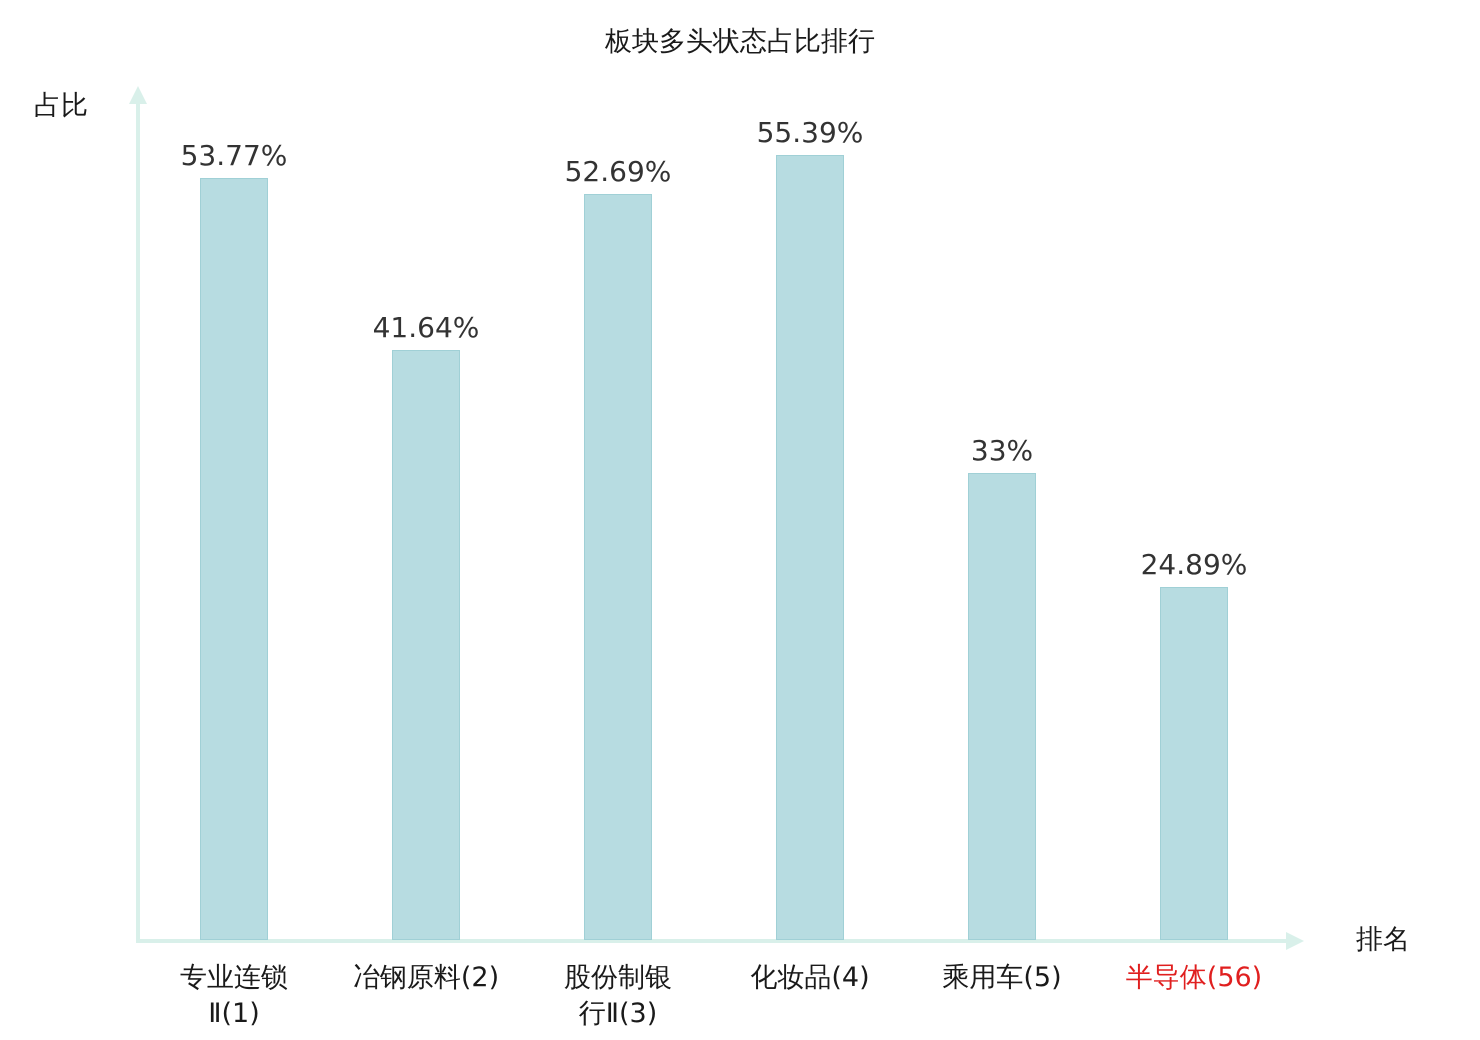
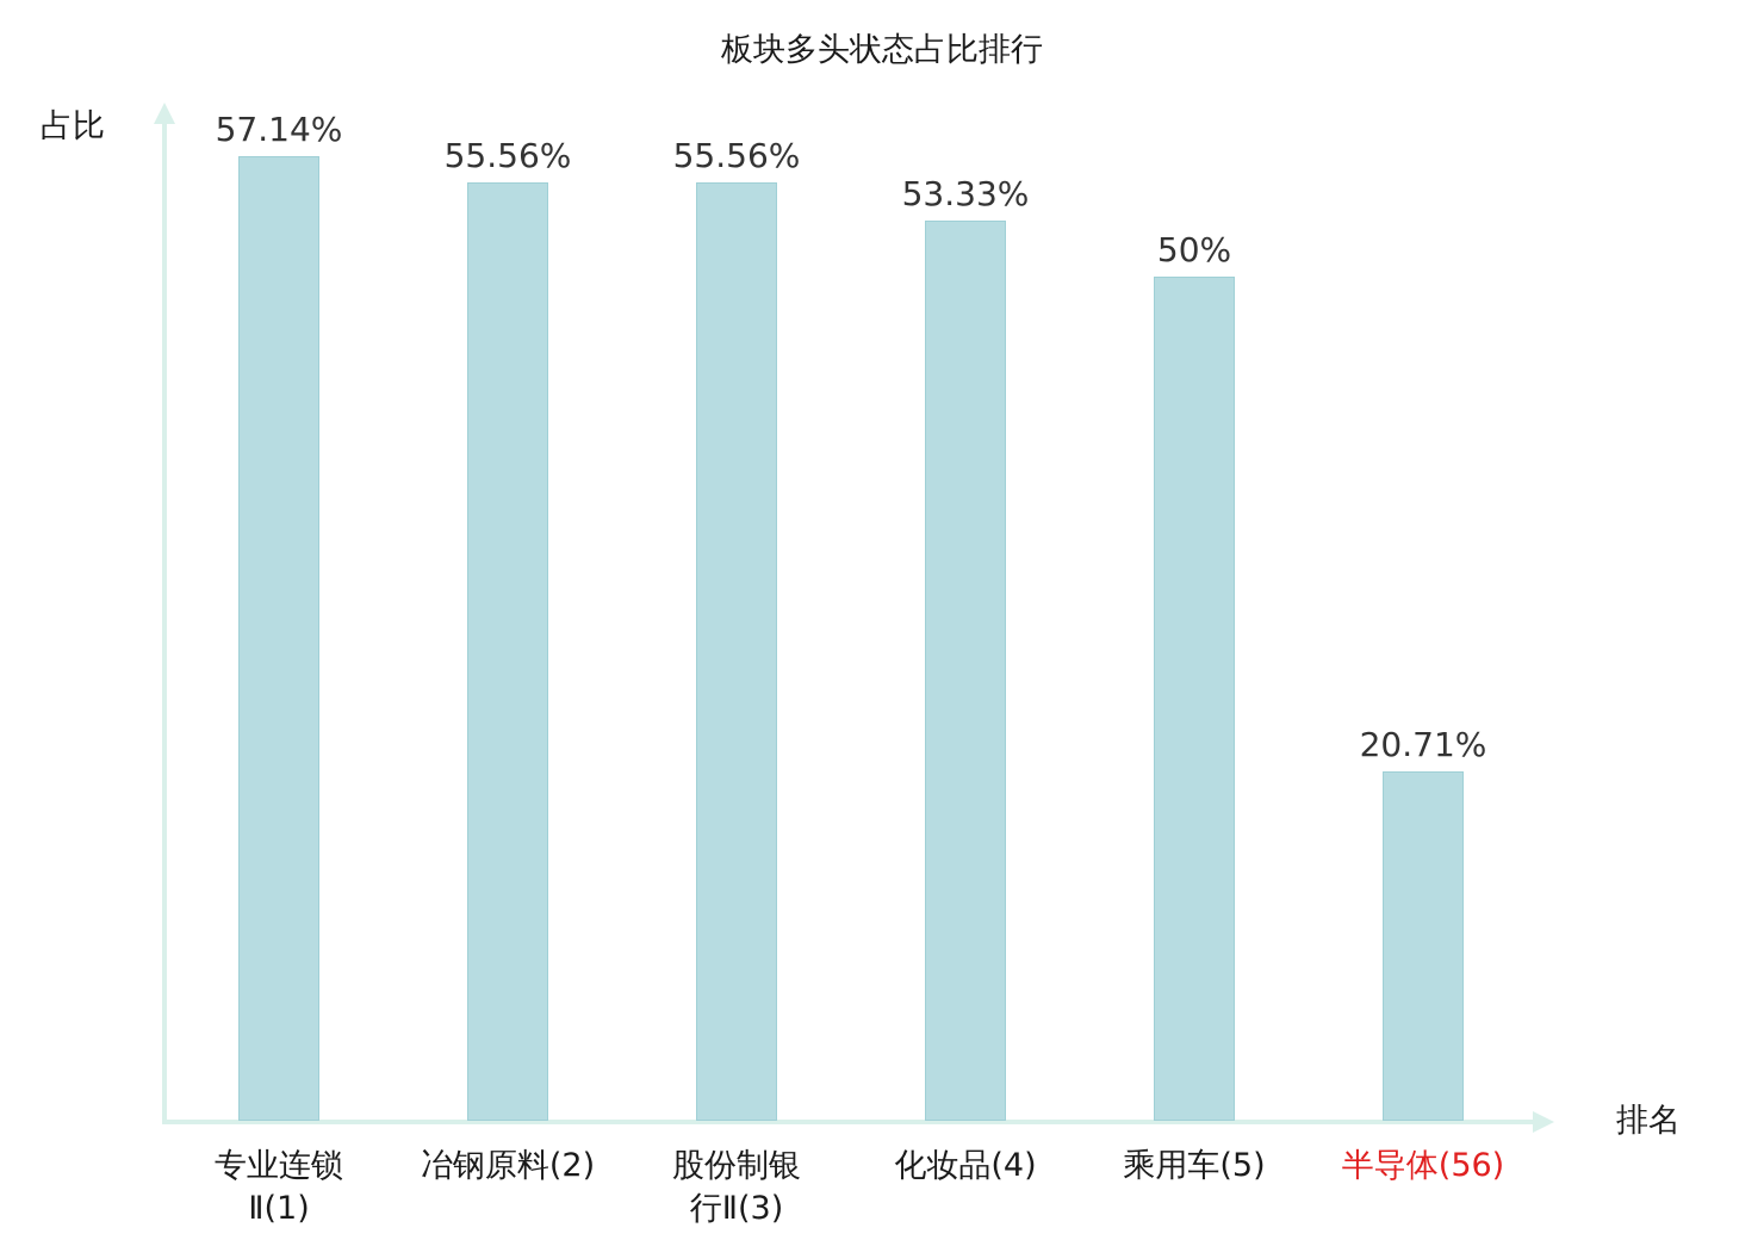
专业连锁 Ⅱ(1): 53.77% -> 57.14%
冶钢原料(2): 41.64% -> 55.56%
股份制银 行Ⅱ(3): 52.69% -> 55.56%
化妆品(4): 55.39% -> 53.33%
乘用车(5): 33% -> 50%
半导体(56): 24.89% -> 20.71%
